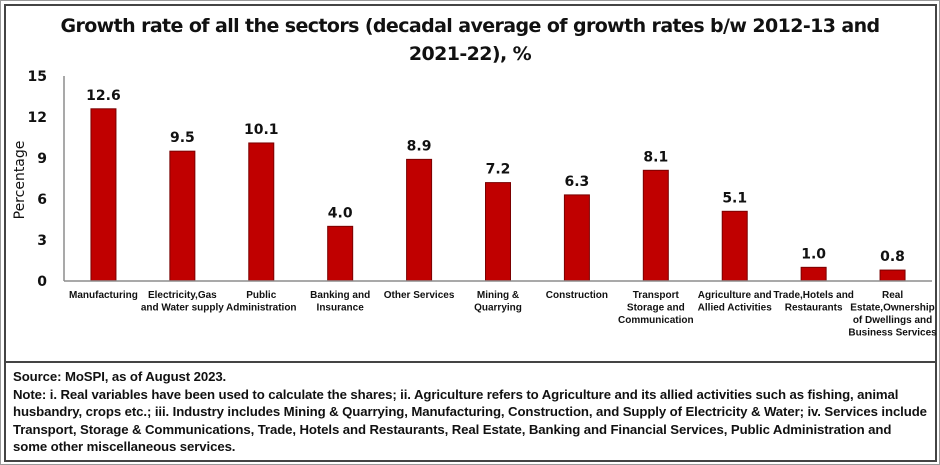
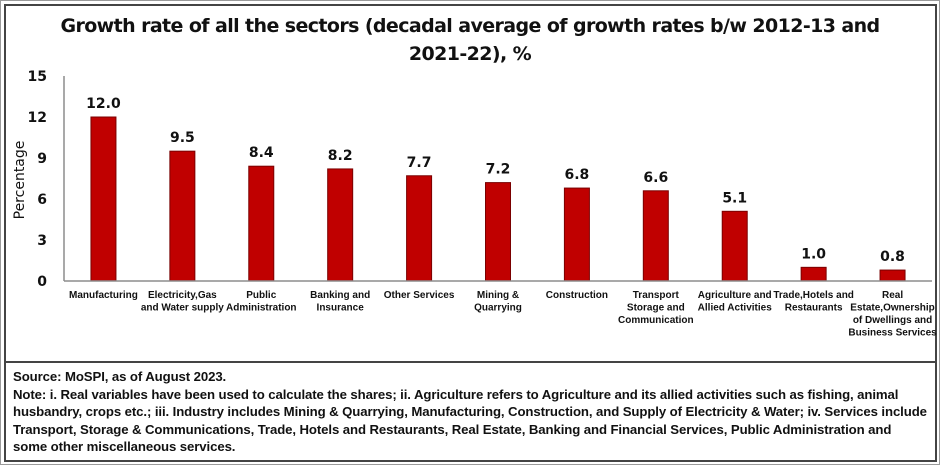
Manufacturing: 12.6 -> 12.0
Public Administration: 10.1 -> 8.4
Banking and Insurance: 4.0 -> 8.2
Other Services: 8.9 -> 7.7
Construction: 6.3 -> 6.8
Transport Storage and Communication: 8.1 -> 6.6
